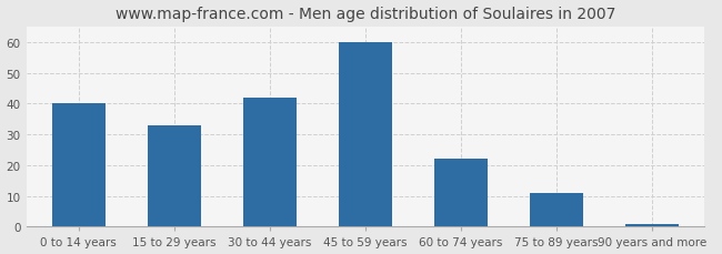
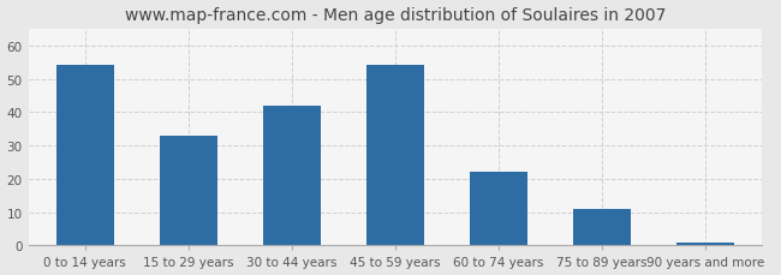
0 to 14 years: 40 -> 54
45 to 59 years: 60 -> 54
